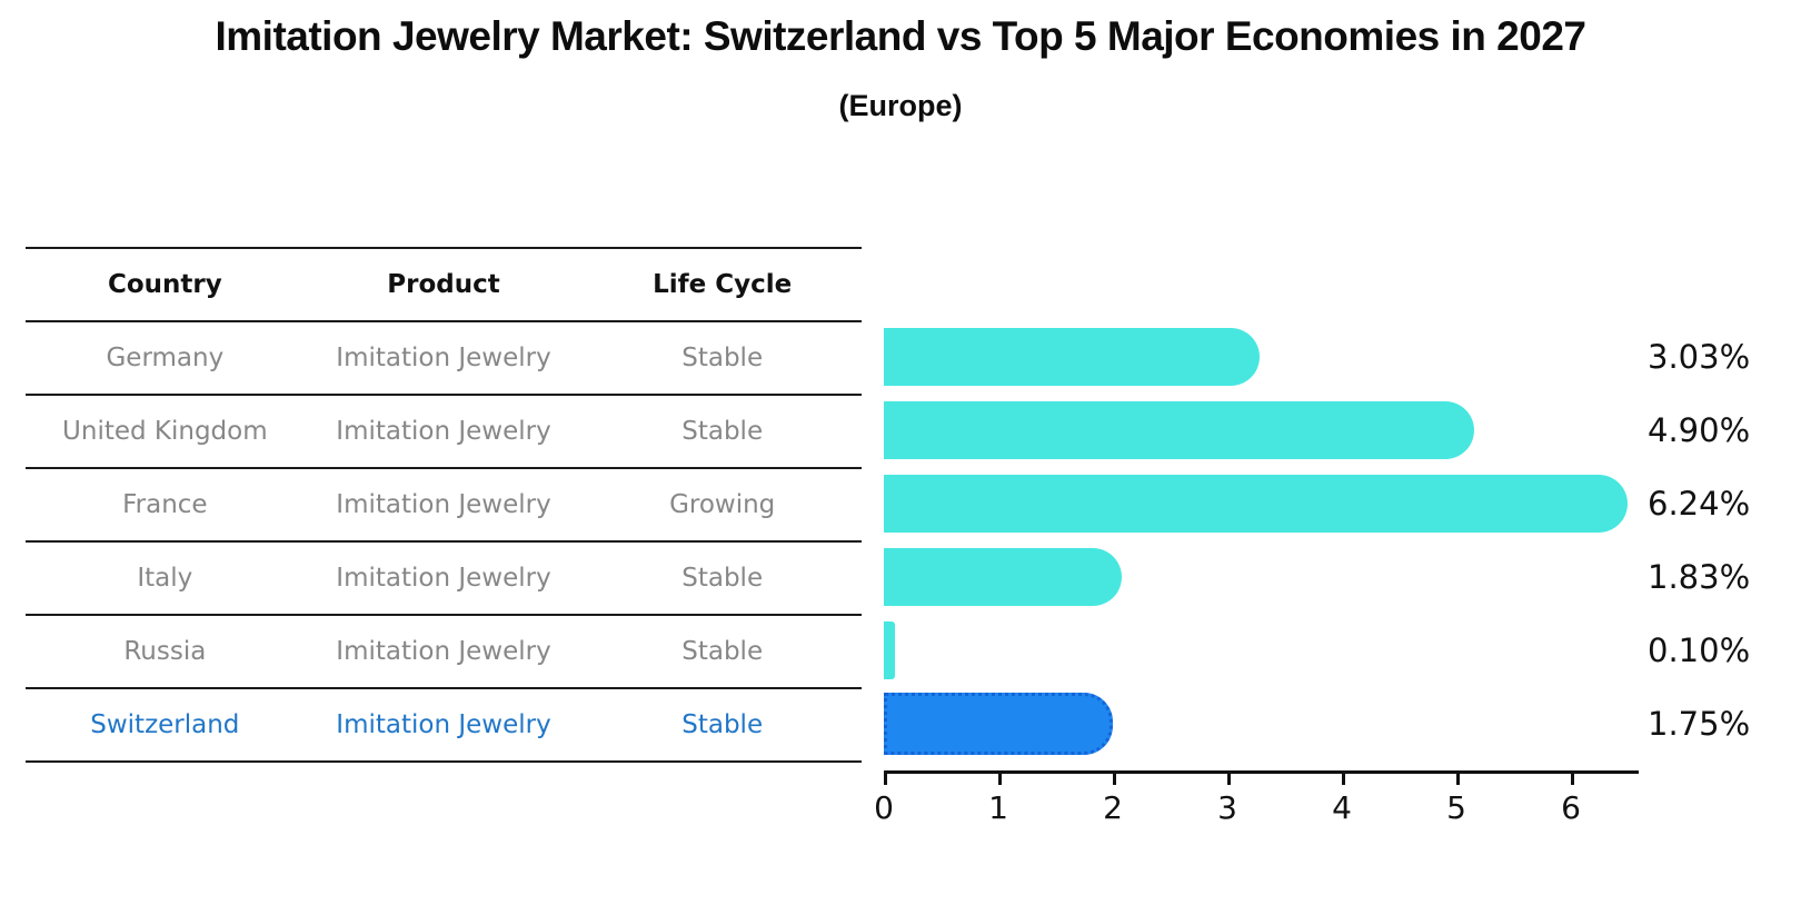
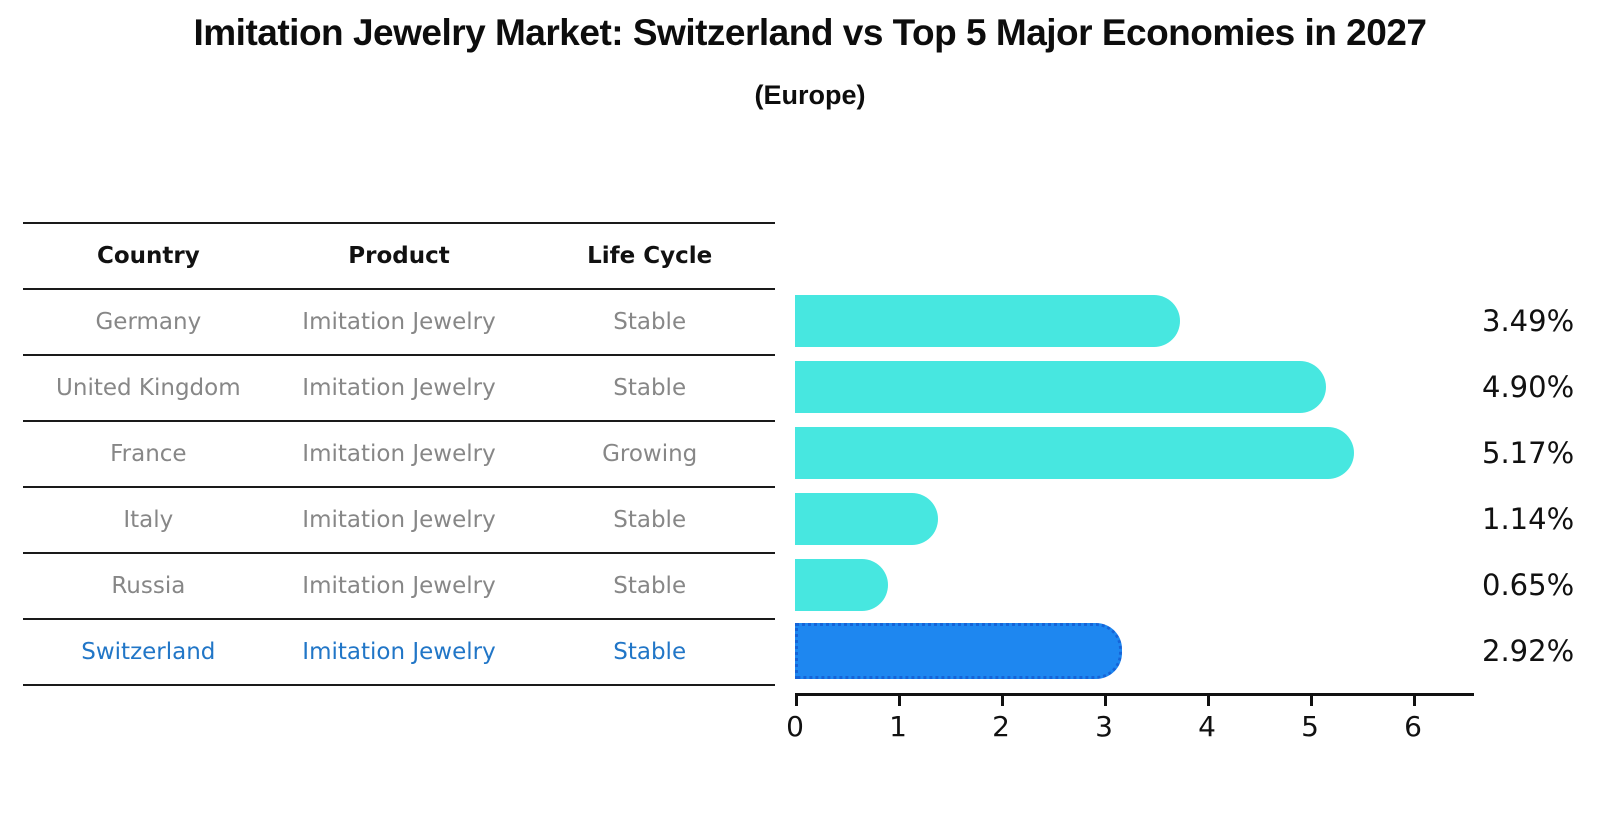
Germany: 3.03% -> 3.49%
France: 6.24% -> 5.17%
Italy: 1.83% -> 1.14%
Russia: 0.10% -> 0.65%
Switzerland: 1.75% -> 2.92%
